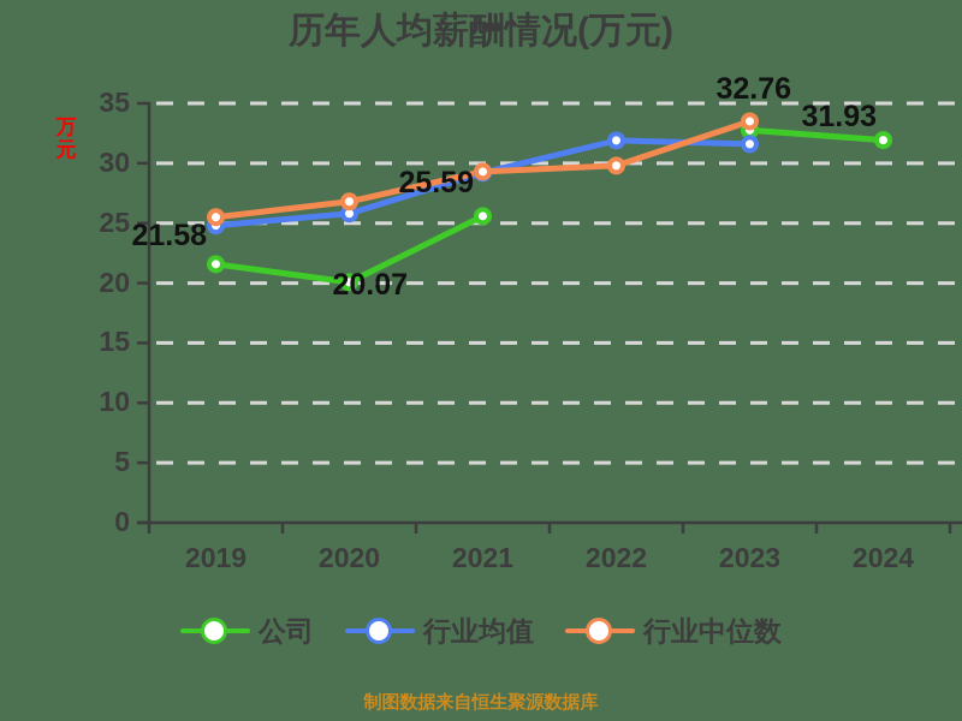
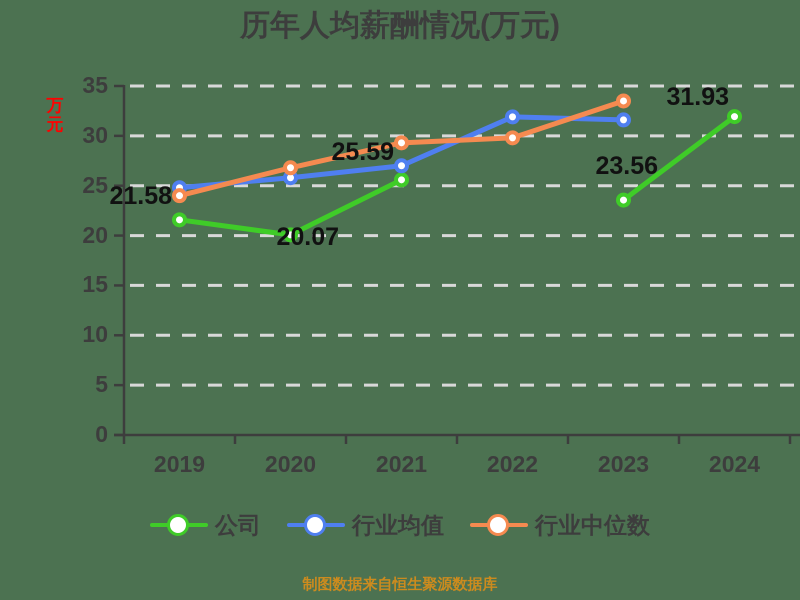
行业中位数/2019: 26 -> 24
行业均值/2021: 29 -> 27
公司/2023: 32.76 -> 23.56
